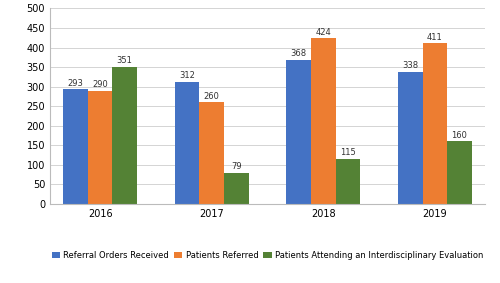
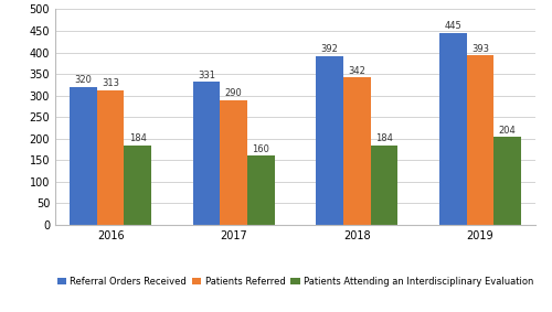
Referral Orders Received/2016: 293 -> 320
Patients Referred/2016: 290 -> 313
Patients Attending an Interdisciplinary Evaluation/2016: 351 -> 184
Referral Orders Received/2017: 312 -> 331
Patients Referred/2017: 260 -> 290
Patients Attending an Interdisciplinary Evaluation/2017: 79 -> 160
Referral Orders Received/2018: 368 -> 392
Patients Referred/2018: 424 -> 342
Patients Attending an Interdisciplinary Evaluation/2018: 115 -> 184
Referral Orders Received/2019: 338 -> 445
Patients Referred/2019: 411 -> 393
Patients Attending an Interdisciplinary Evaluation/2019: 160 -> 204
